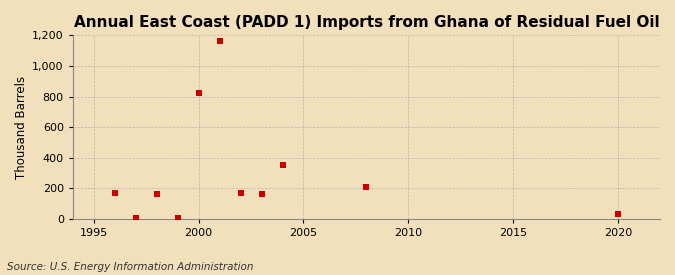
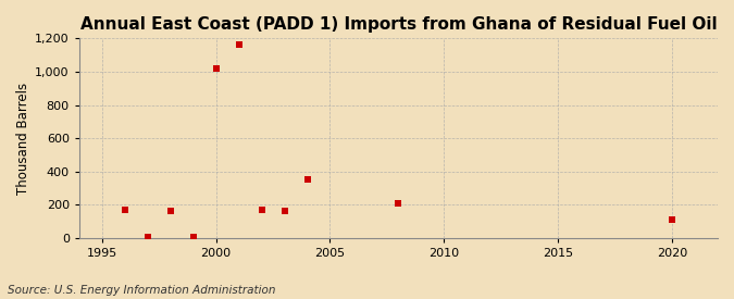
2000: 820 -> 1,020
2020: 30 -> 110
